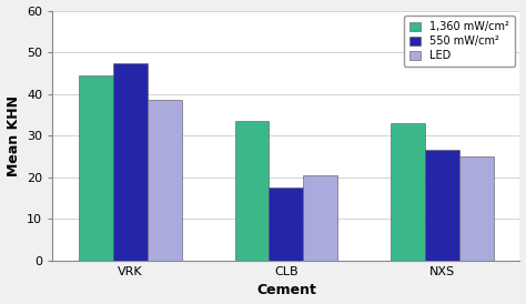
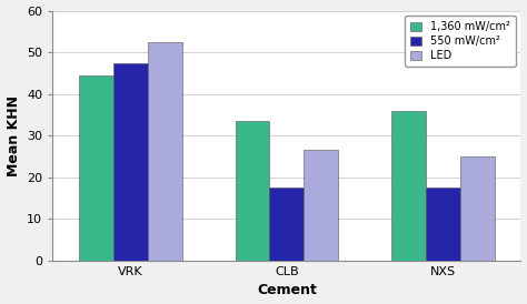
LED/VRK: 38.5 -> 52.5
LED/CLB: 20.5 -> 26.5
1,360 mW/cm²/NXS: 33.0 -> 36.0
550 mW/cm²/NXS: 26.5 -> 17.5
